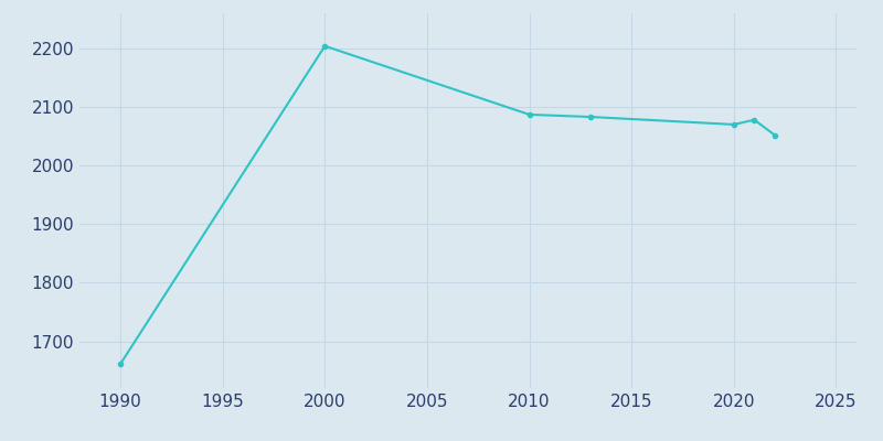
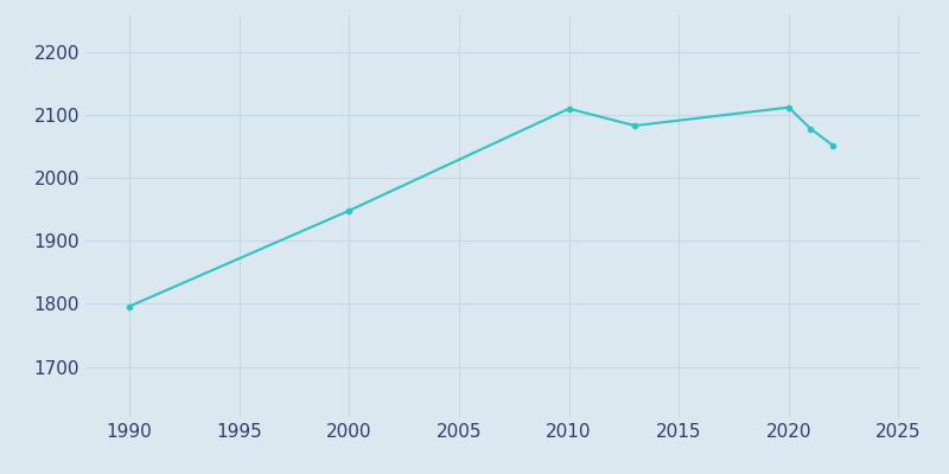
1990: 1661 -> 1796
2000: 2204 -> 1948
2010: 2087 -> 2110
2020: 2070 -> 2112
